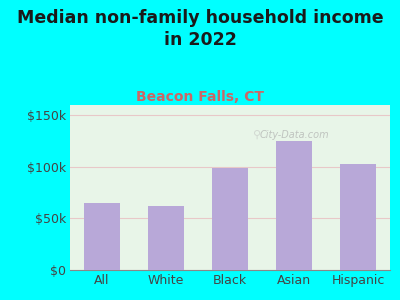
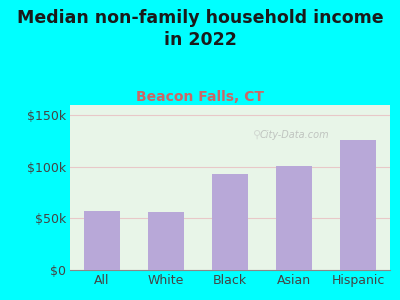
All: $65k -> $57k
White: $62k -> $56k
Black: $99k -> $93k
Asian: $125k -> $101k
Hispanic: $103k -> $126k
